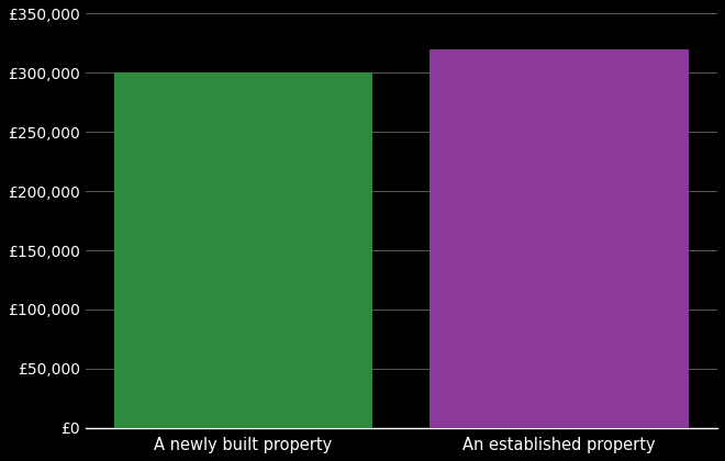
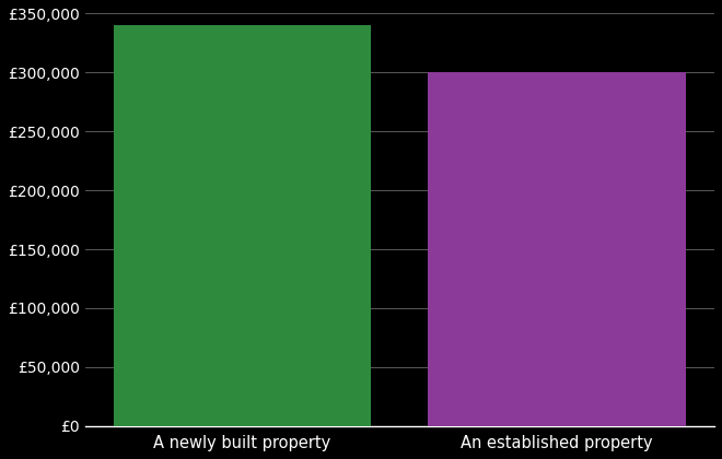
A newly built property: £300,000 -> £340,000
An established property: £320,000 -> £300,000
